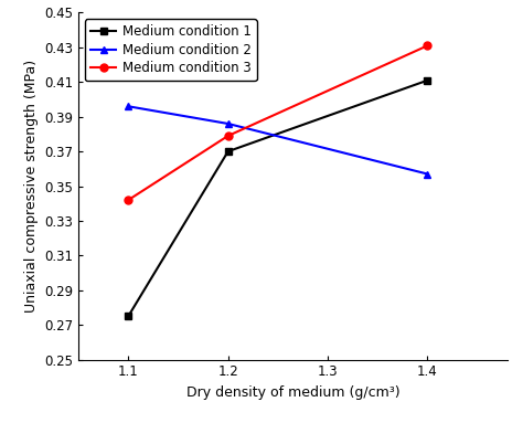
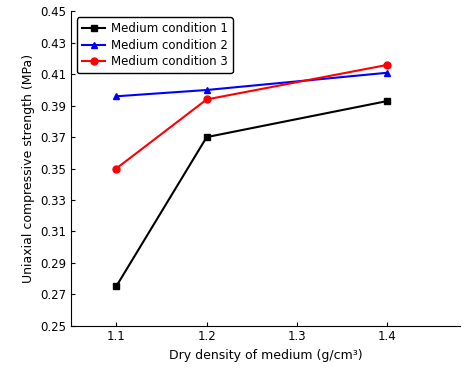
Medium condition 3/1.1: 0.342 -> 0.350
Medium condition 2/1.2: 0.386 -> 0.400
Medium condition 3/1.2: 0.379 -> 0.394
Medium condition 1/1.4: 0.411 -> 0.393
Medium condition 2/1.4: 0.357 -> 0.411
Medium condition 3/1.4: 0.431 -> 0.416
